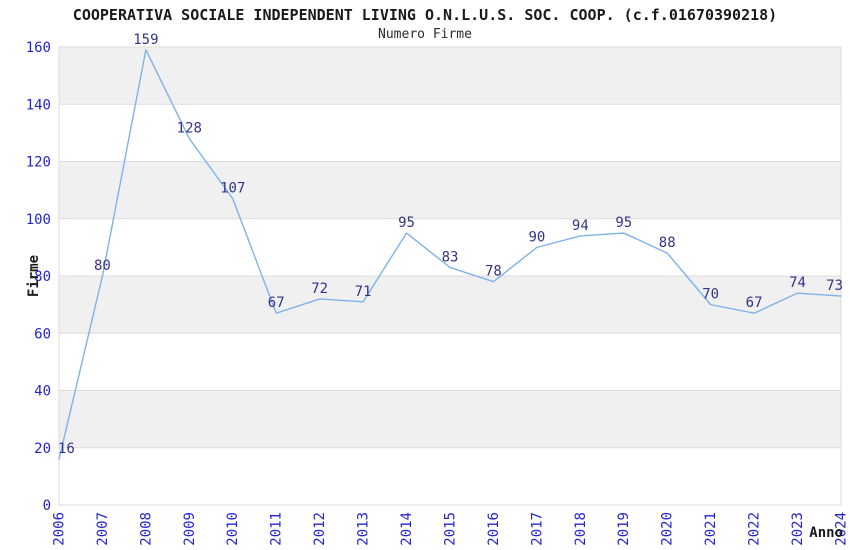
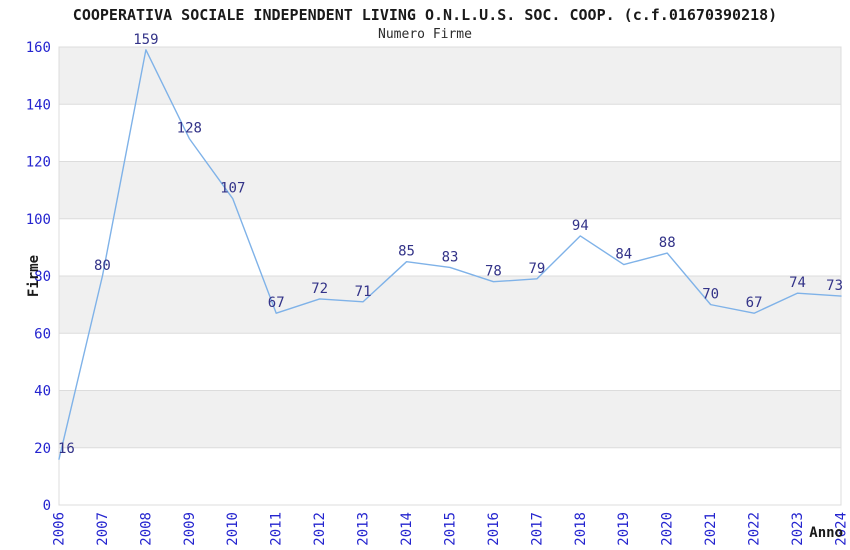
2014: 95 -> 85
2017: 90 -> 79
2019: 95 -> 84
